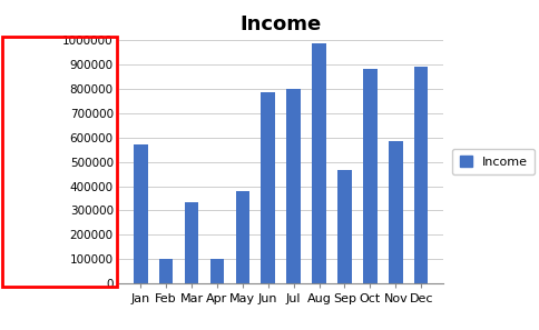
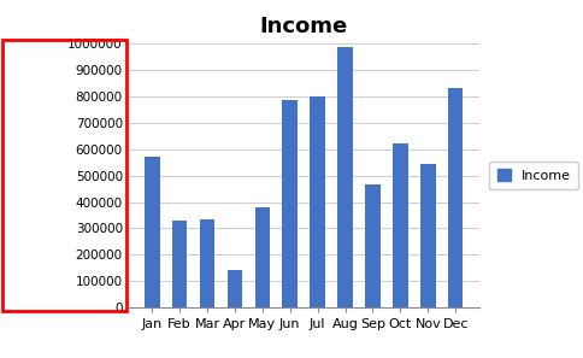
Feb: 100000 -> 330000
Apr: 100000 -> 145000
Oct: 880000 -> 620000
Nov: 585000 -> 545000
Dec: 890000 -> 830000
